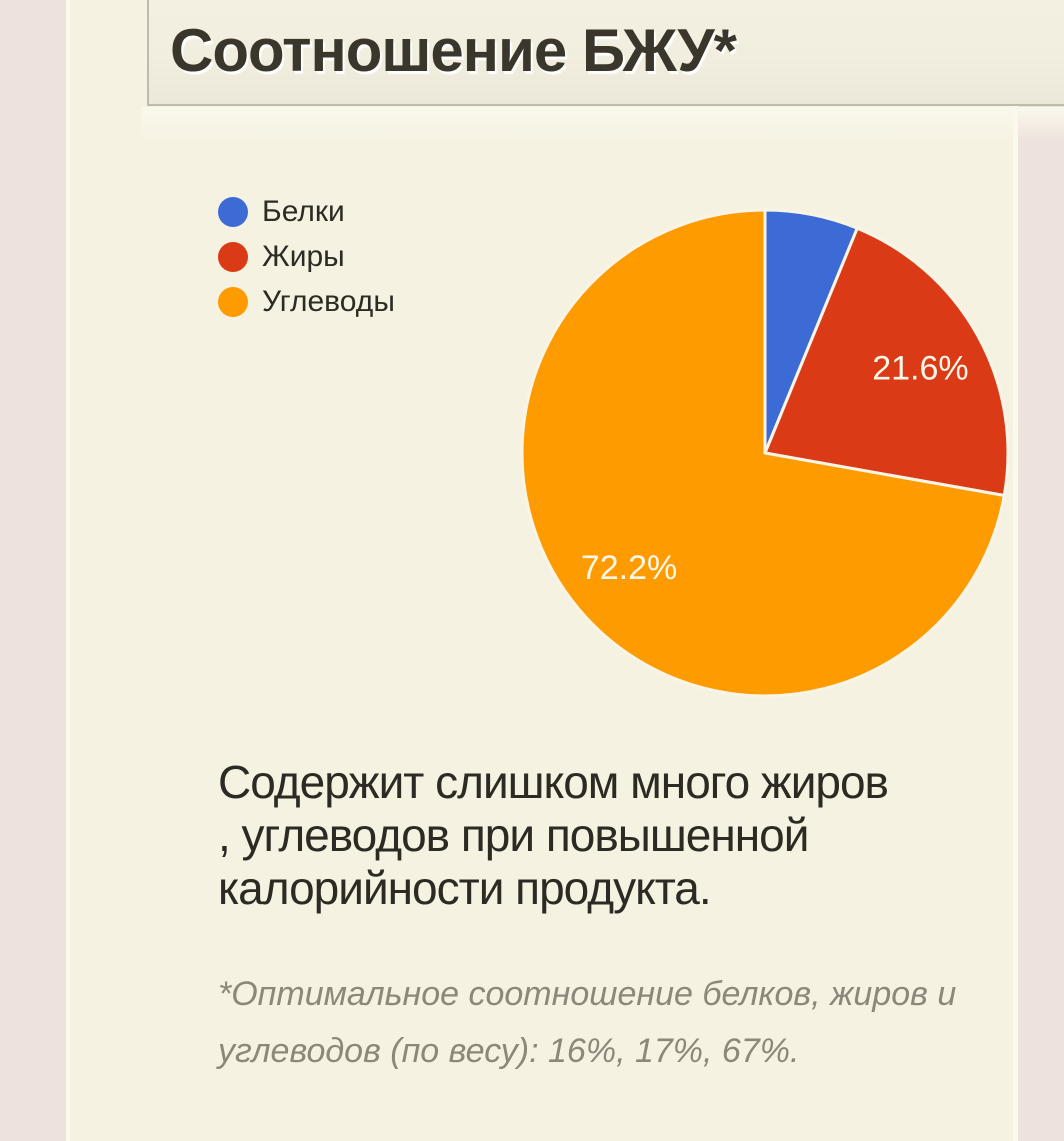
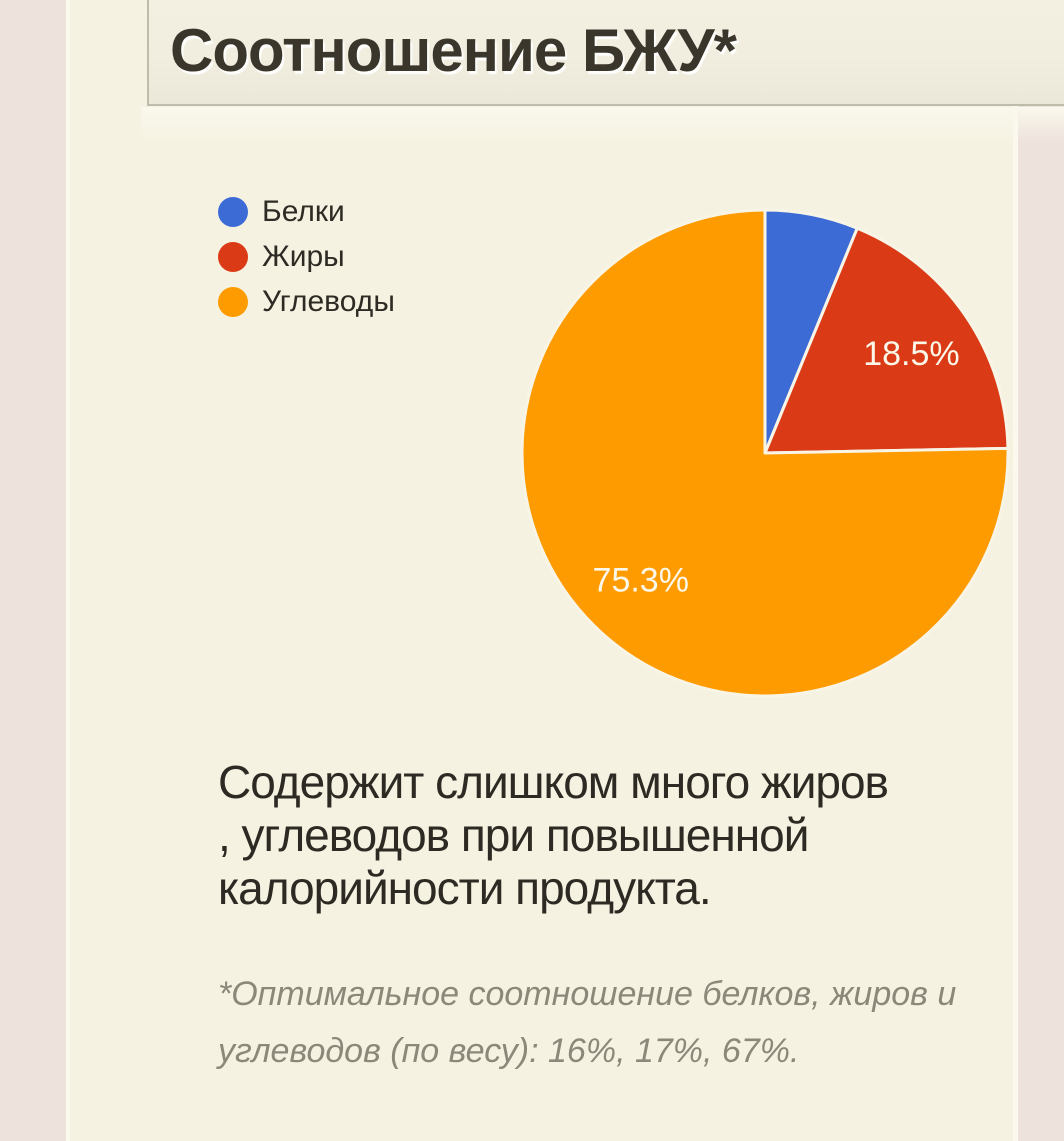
Жиры: 21.6% -> 18.5%
Углеводы: 72.2% -> 75.3%
